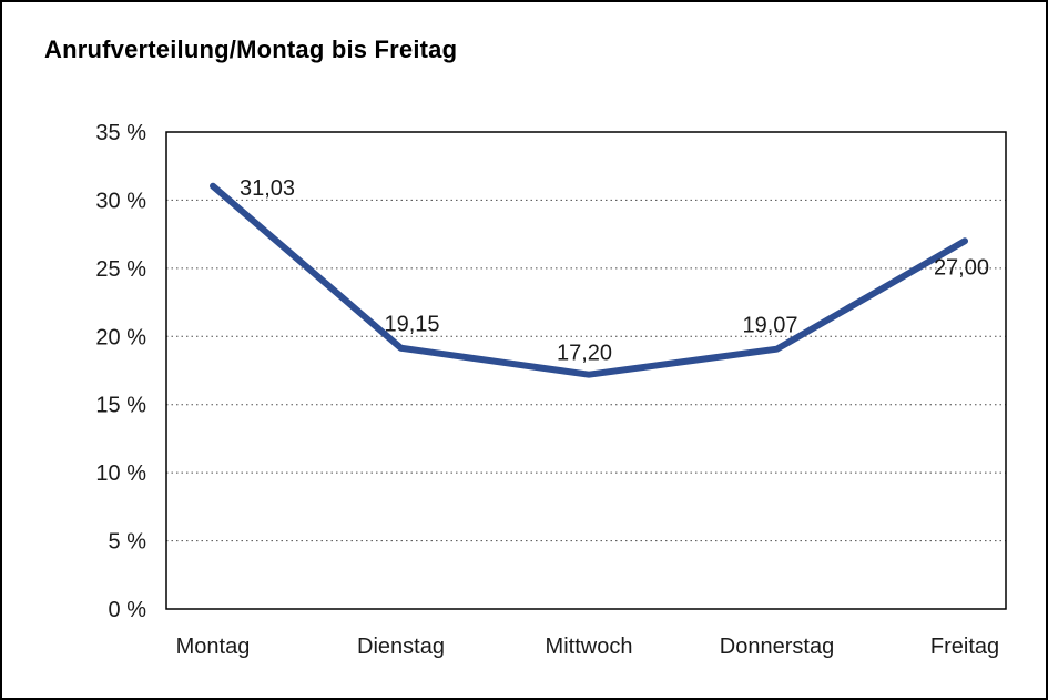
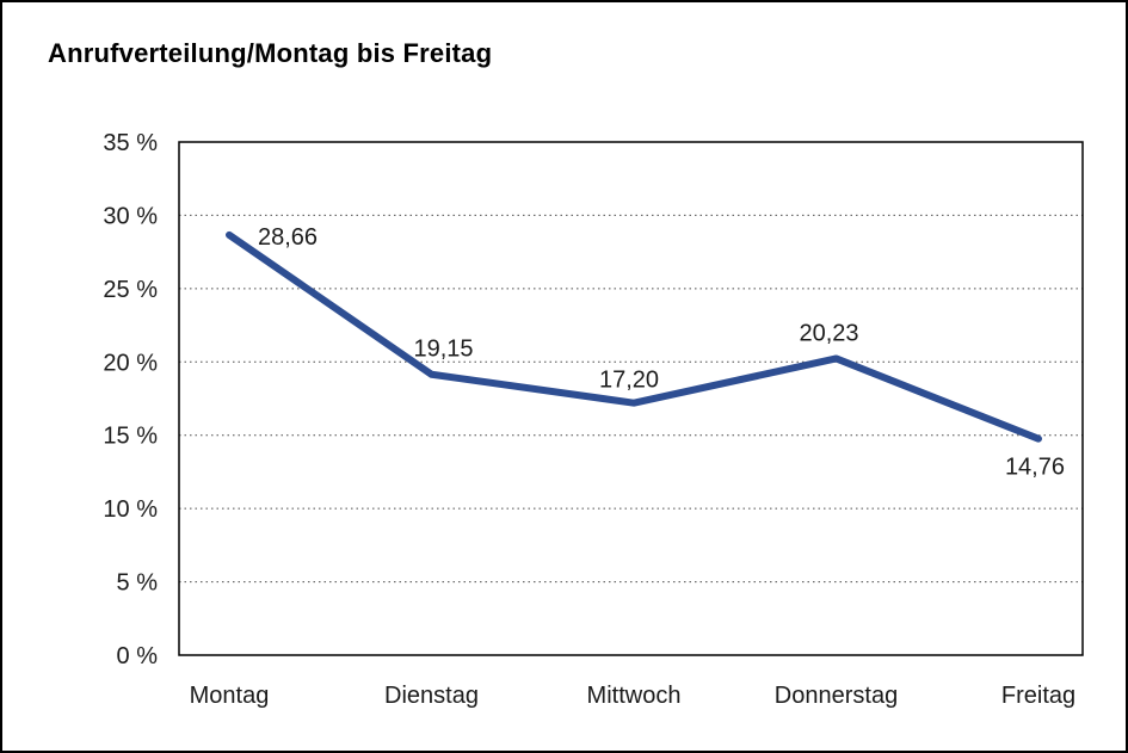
Montag: 31,03 -> 28,66
Donnerstag: 19,07 -> 20,23
Freitag: 27,00 -> 14,76
